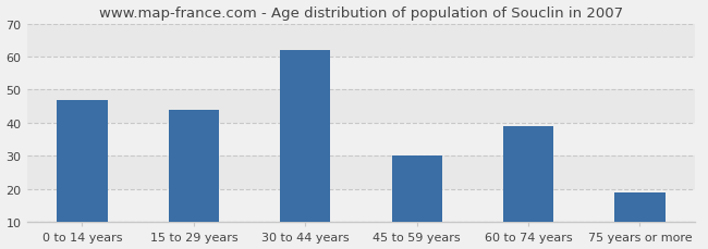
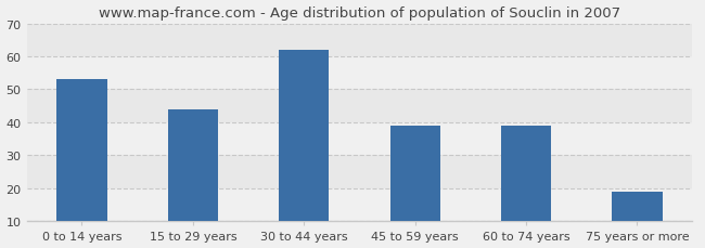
0 to 14 years: 47 -> 53
45 to 59 years: 30 -> 39
